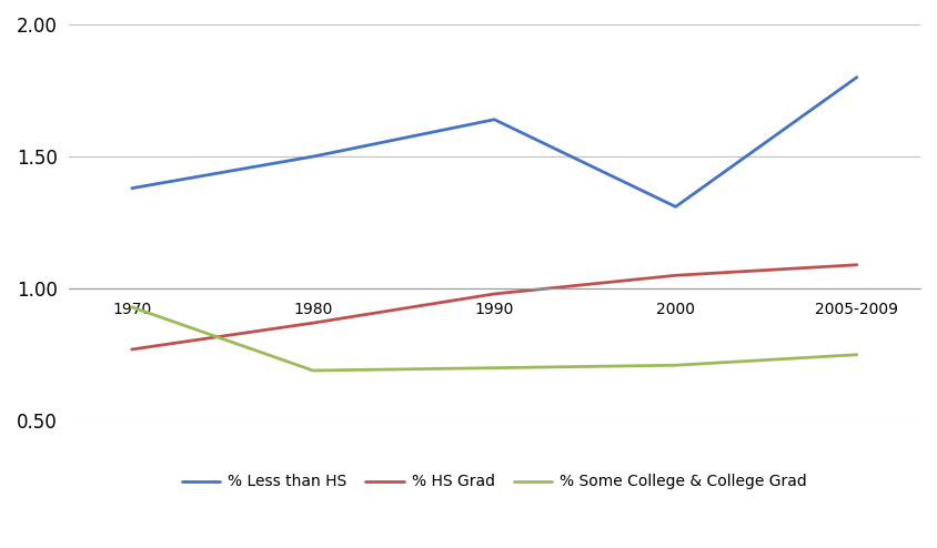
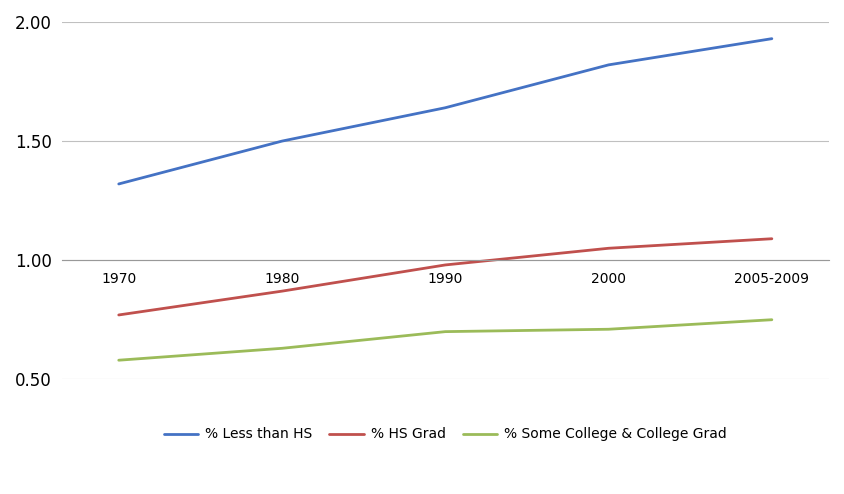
% Less than HS/1970: 1.38 -> 1.32
% Some College & College Grad/1970: 0.93 -> 0.58
% Some College & College Grad/1980: 0.69 -> 0.63
% Less than HS/2000: 1.31 -> 1.82
% Less than HS/2005-2009: 1.80 -> 1.93
